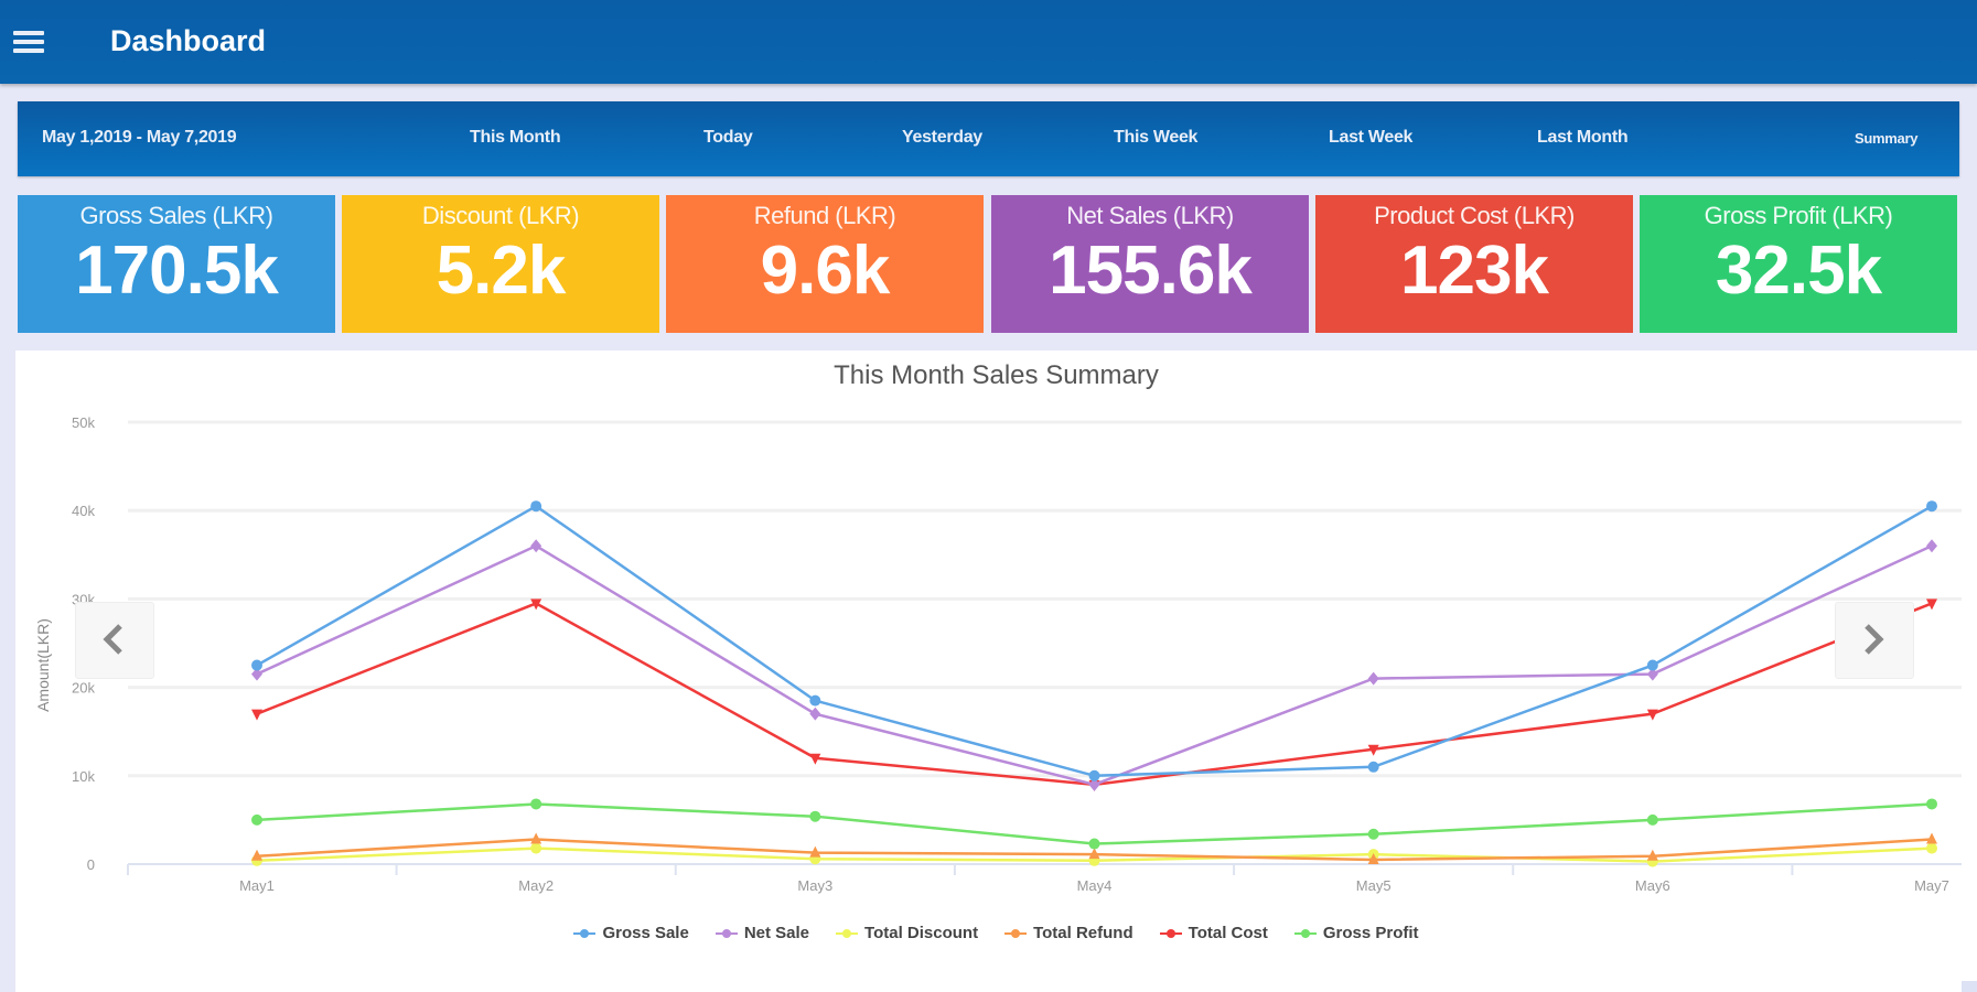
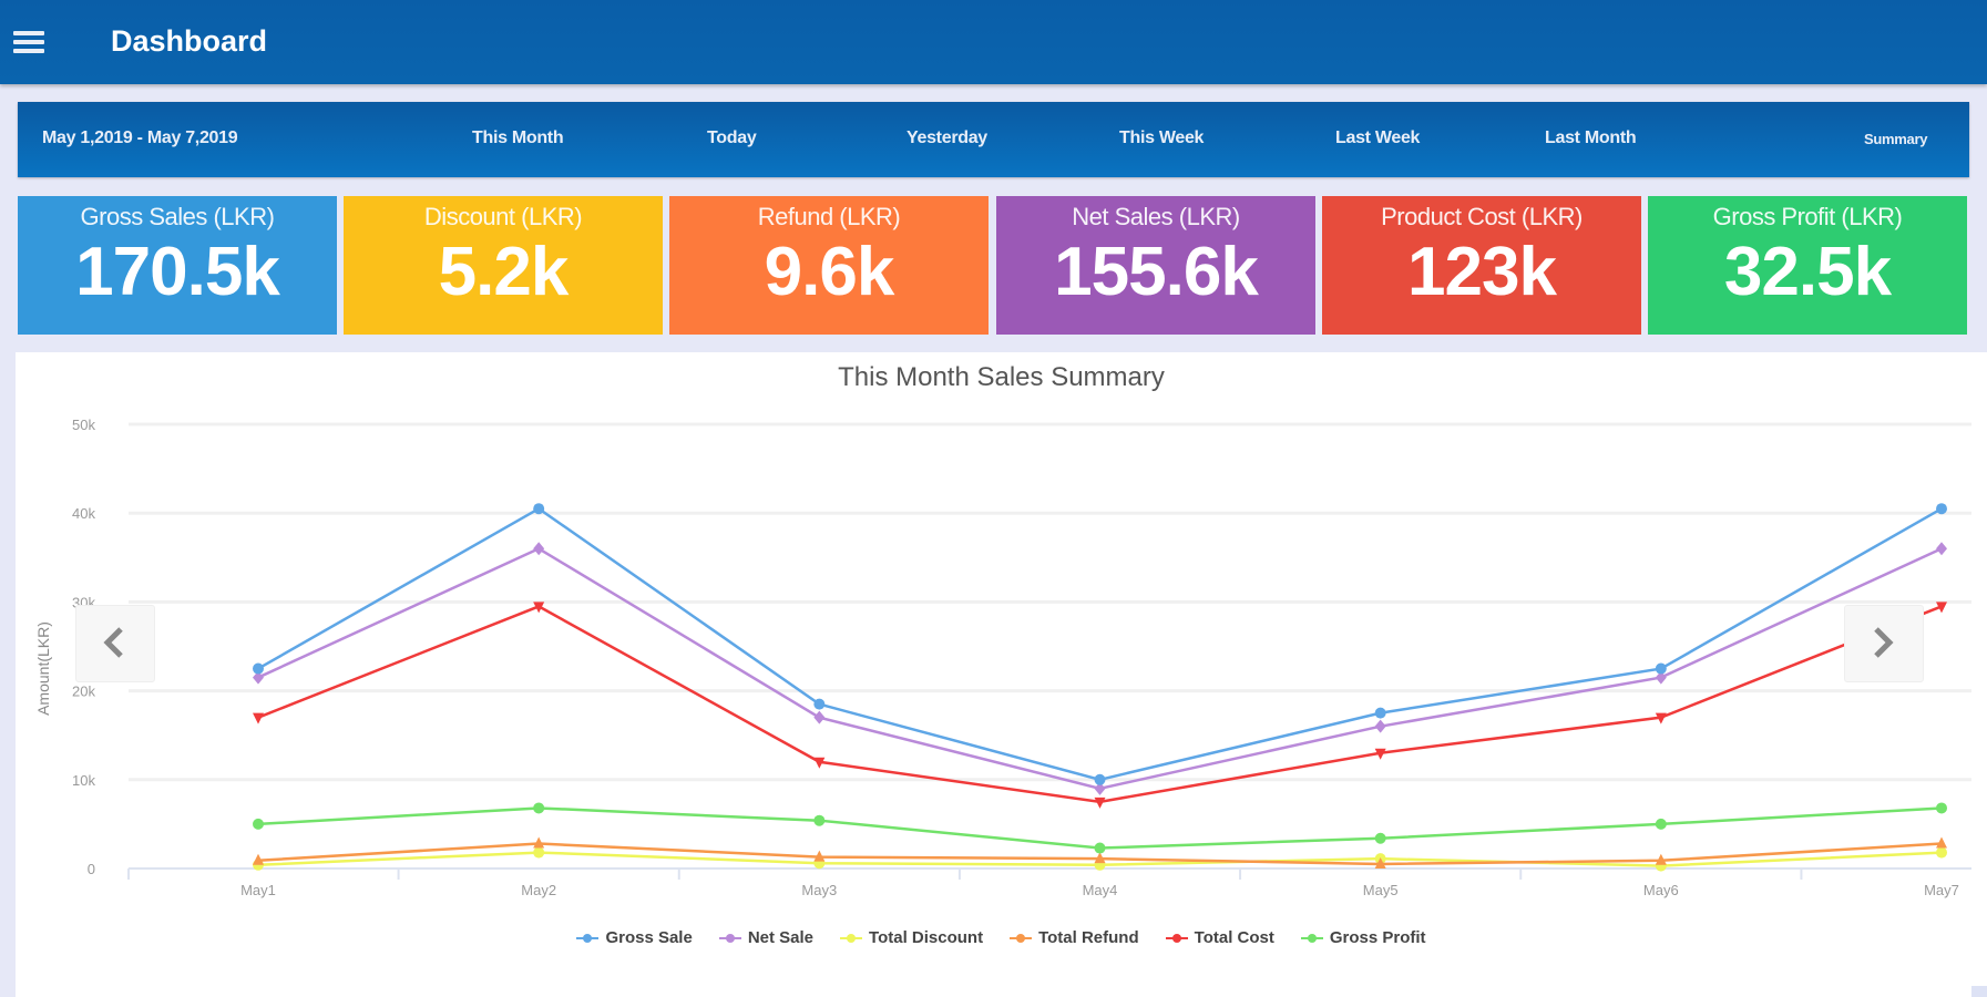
Total Cost/May4: 9k -> 8k
Gross Sale/May5: 11k -> 18k
Net Sale/May5: 21k -> 16k
